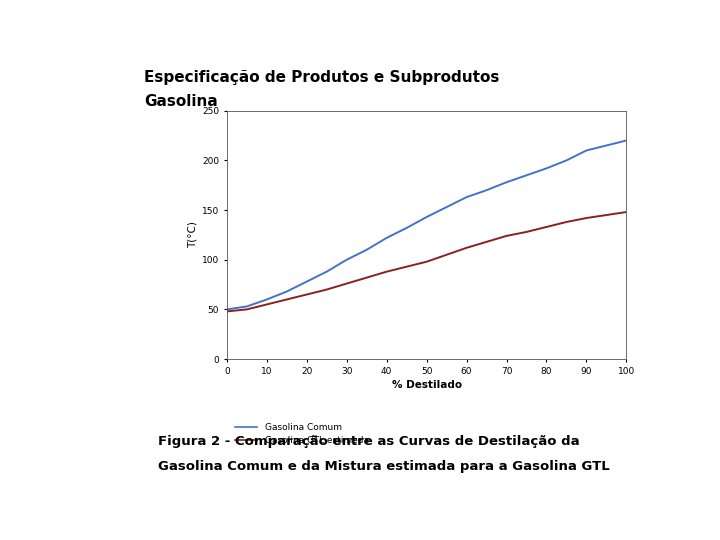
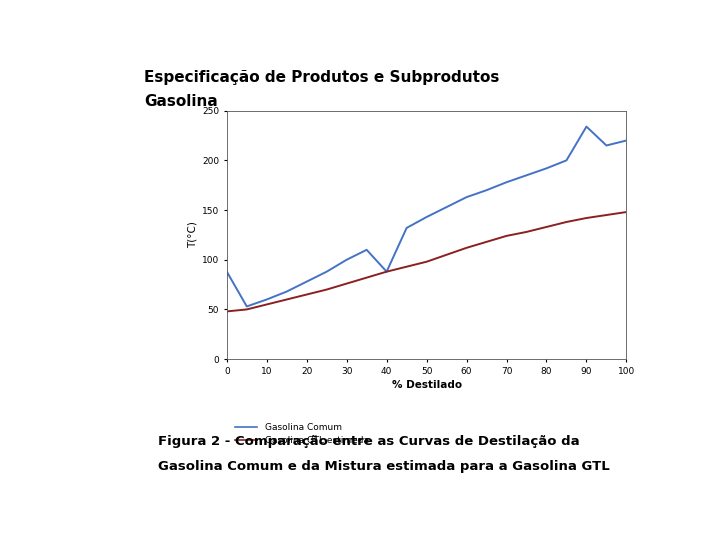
Gasolina Comum/0: 50 -> 88
Gasolina Comum/40: 122 -> 88
Gasolina Comum/90: 210 -> 234
